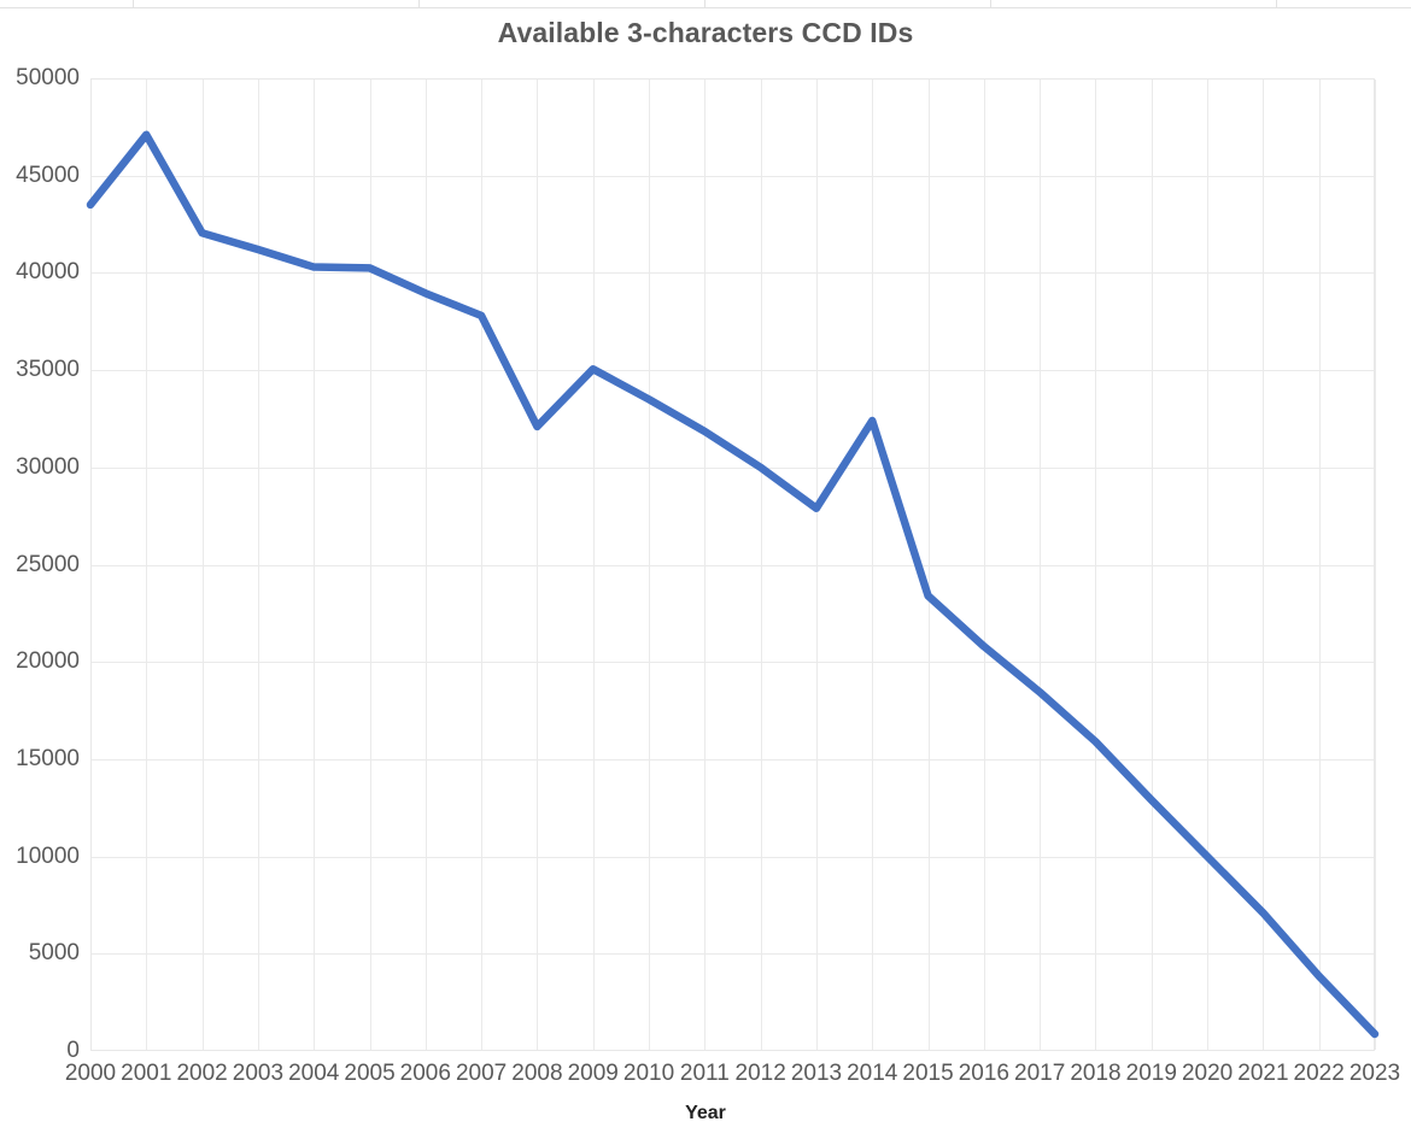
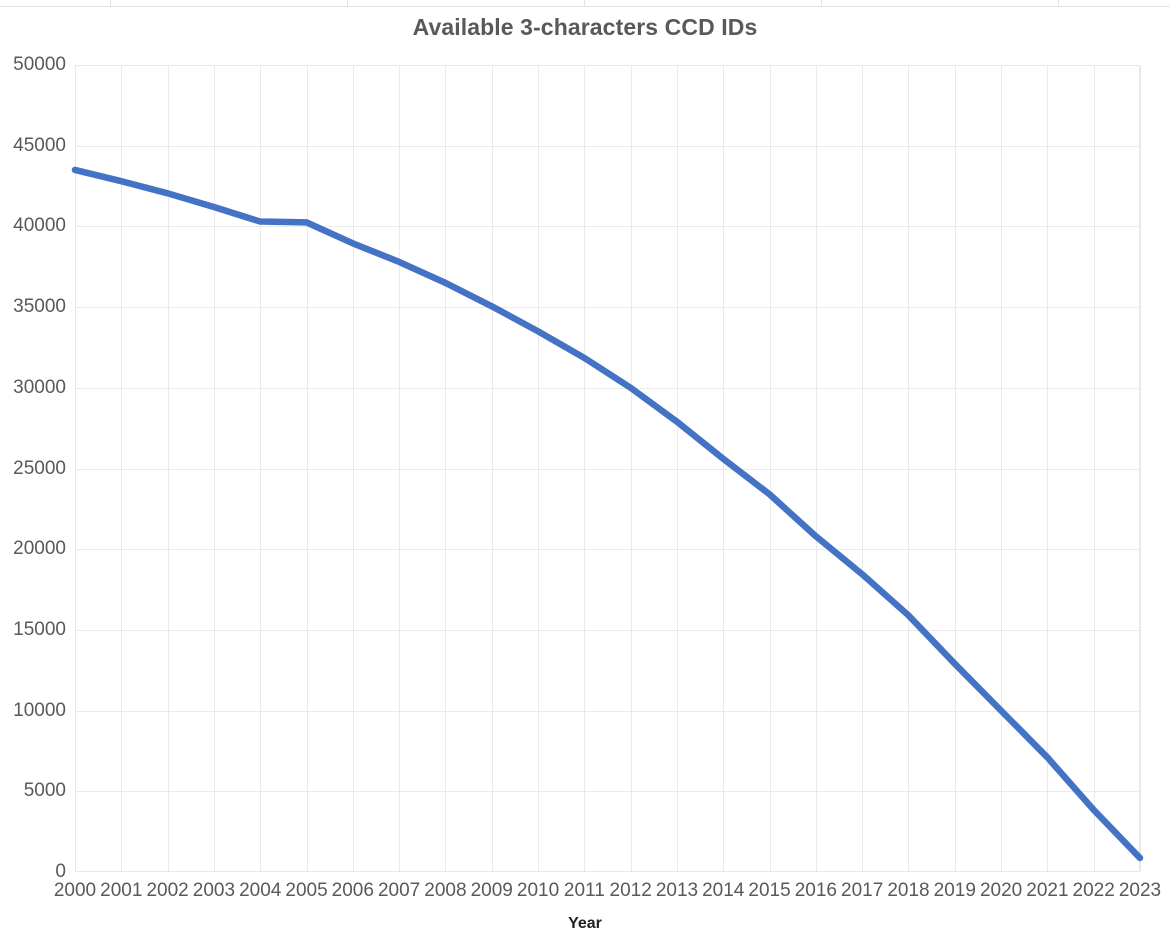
2001: 47100 -> 42800
2008: 32100 -> 36500
2014: 32400 -> 25600
